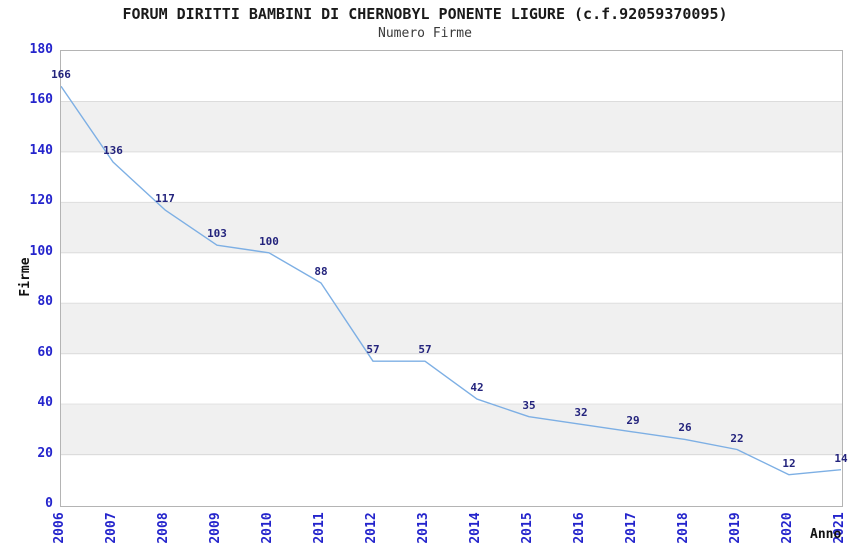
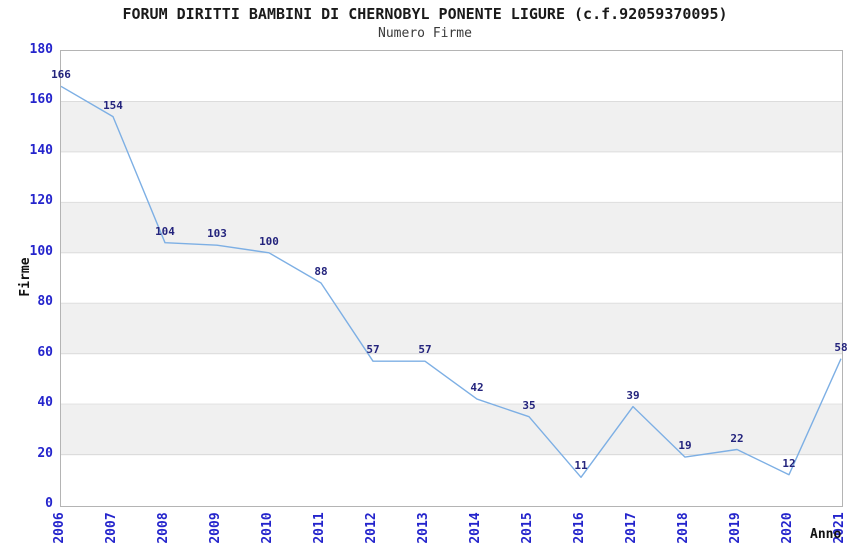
2007: 136 -> 154
2008: 117 -> 104
2016: 32 -> 11
2017: 29 -> 39
2018: 26 -> 19
2021: 14 -> 58
